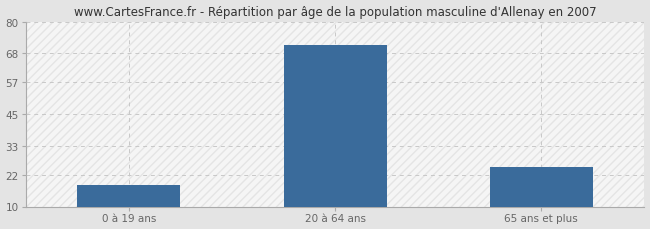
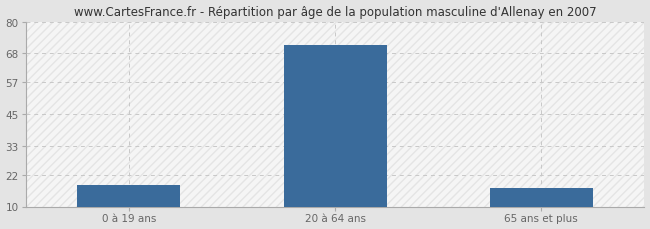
65 ans et plus: 25 -> 17
